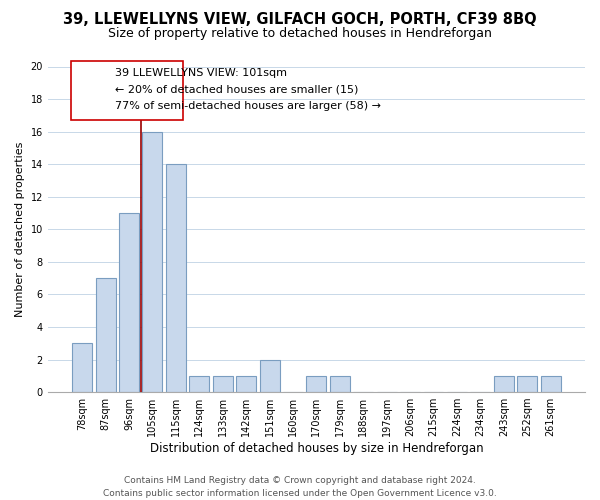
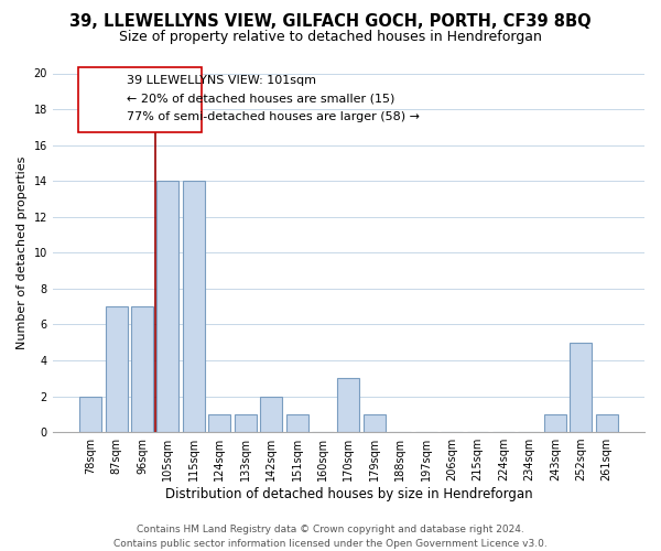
78sqm: 3 -> 2
96sqm: 11 -> 7
105sqm: 16 -> 14
142sqm: 1 -> 2
151sqm: 2 -> 1
170sqm: 1 -> 3
252sqm: 1 -> 5
